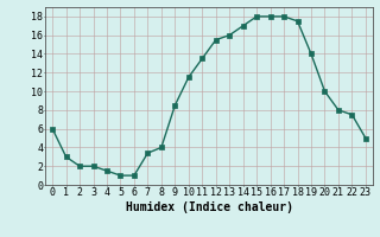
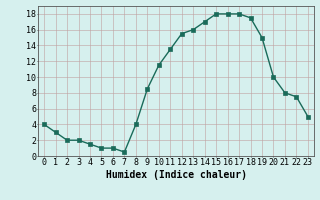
0: 6.0 -> 4.0
7: 3.4 -> 0.5
19: 14.0 -> 15.0
